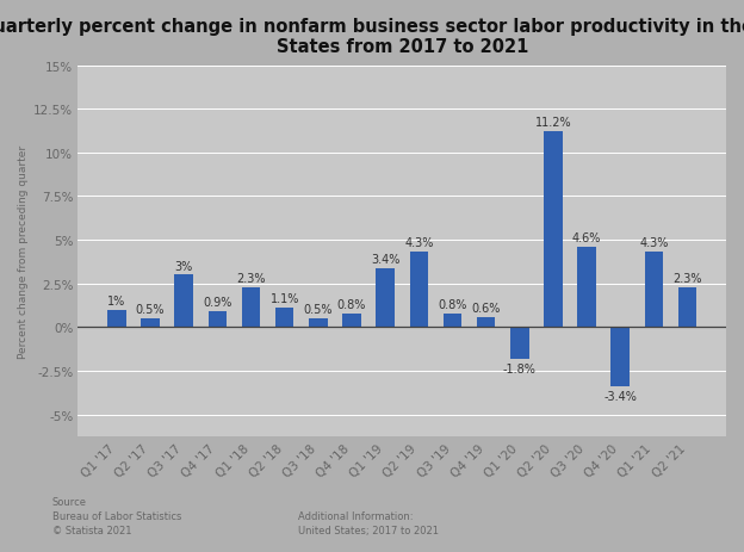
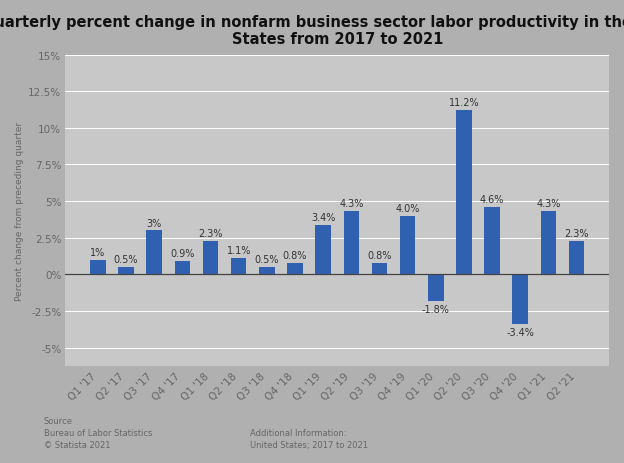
Q4 '19: 0.6% -> 4.0%
